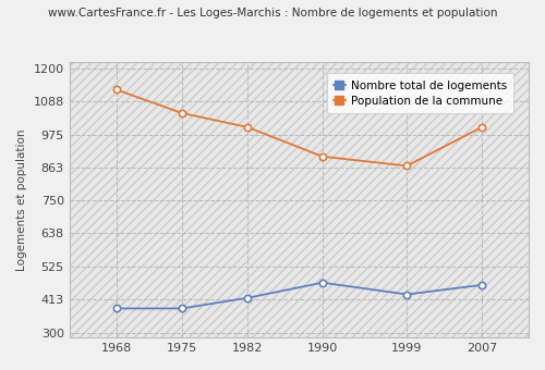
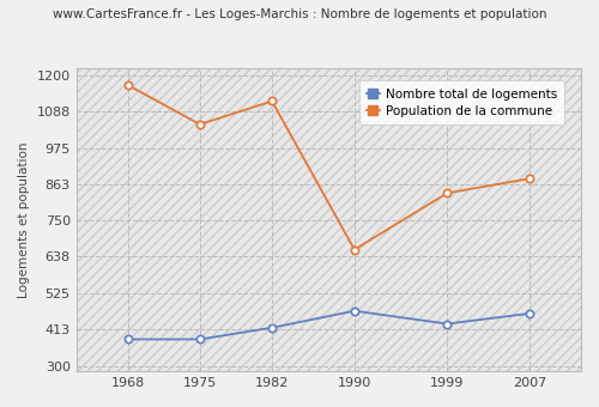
Population de la commune/1968: 1128 -> 1170
Population de la commune/1982: 1000 -> 1120
Population de la commune/1990: 900 -> 660
Population de la commune/1999: 868 -> 835
Population de la commune/2007: 1000 -> 880
